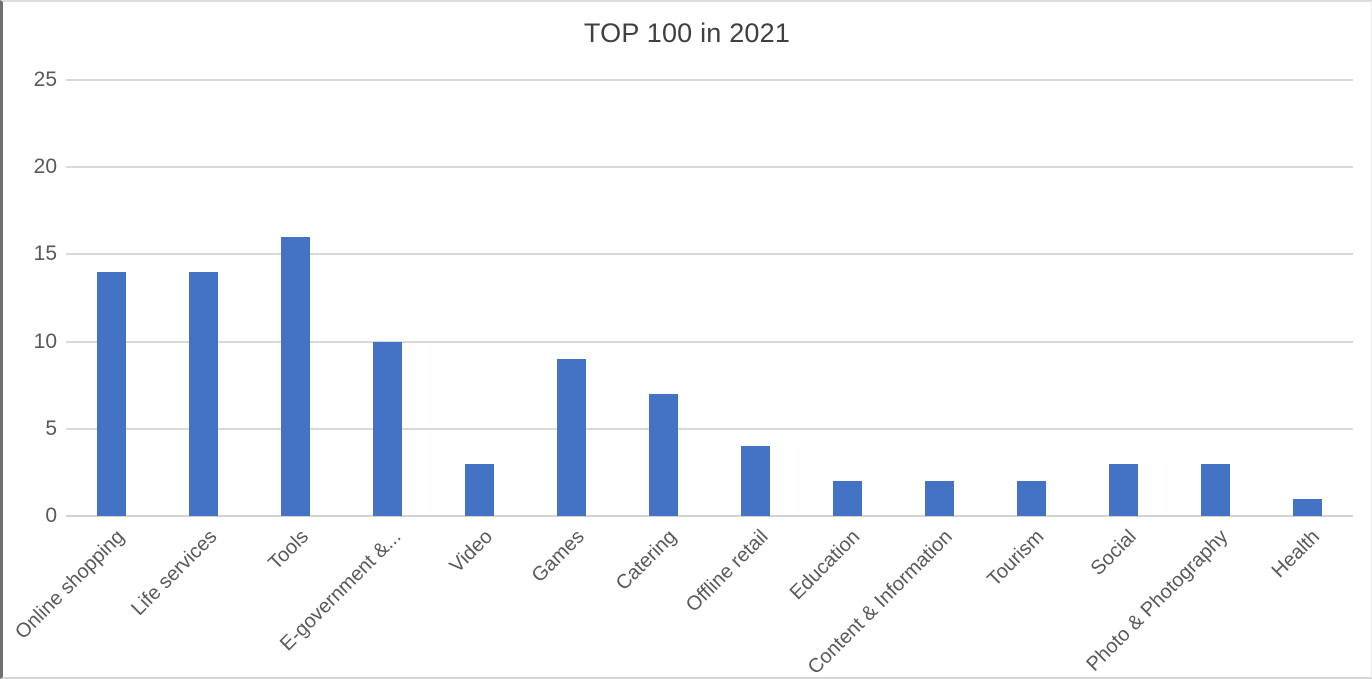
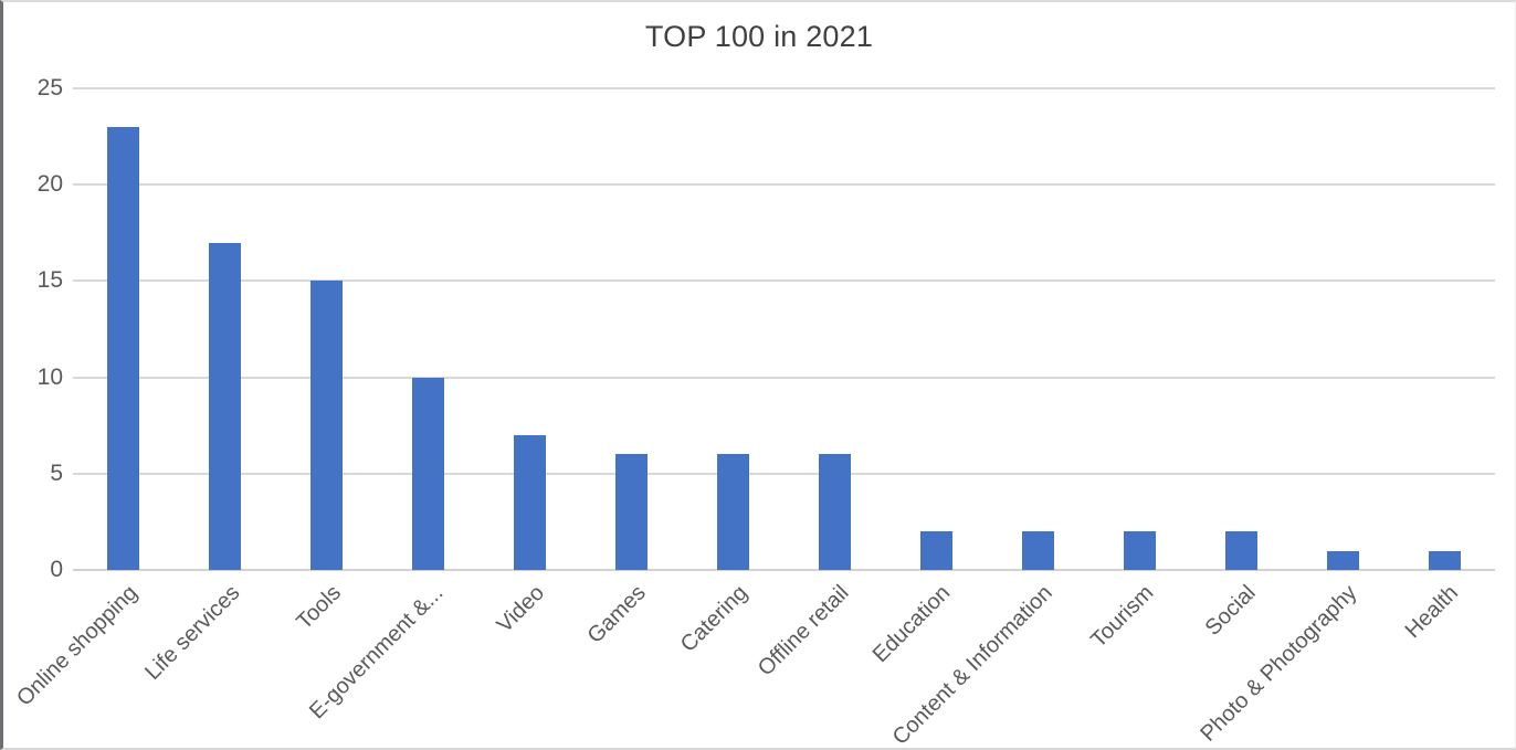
Online shopping: 14 -> 23
Life services: 14 -> 17
Tools: 16 -> 15
Video: 3 -> 7
Games: 9 -> 6
Catering: 7 -> 6
Offline retail: 4 -> 6
Social: 3 -> 2
Photo & Photography: 3 -> 1
